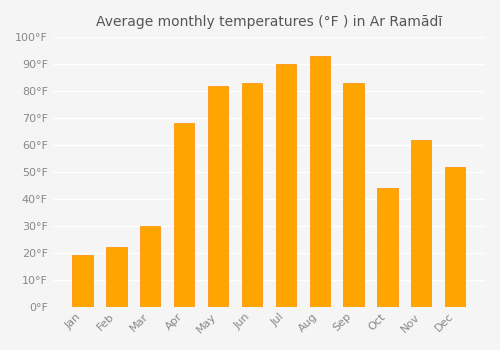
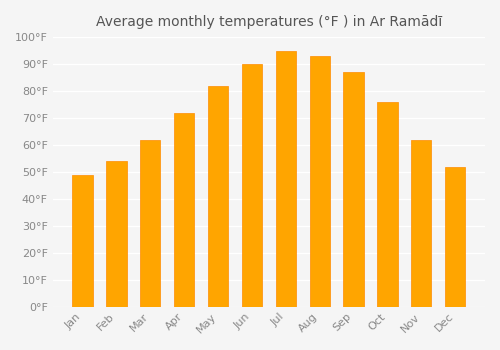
Jan: 19°F -> 49°F
Feb: 22°F -> 54°F
Mar: 30°F -> 62°F
Apr: 68°F -> 72°F
Jun: 83°F -> 90°F
Jul: 90°F -> 95°F
Sep: 83°F -> 87°F
Oct: 44°F -> 76°F
